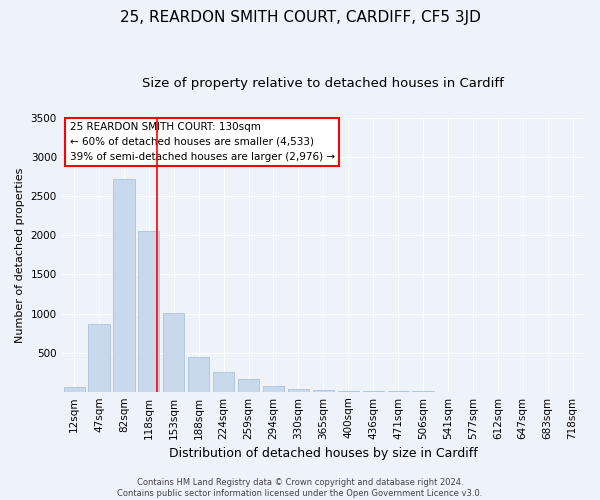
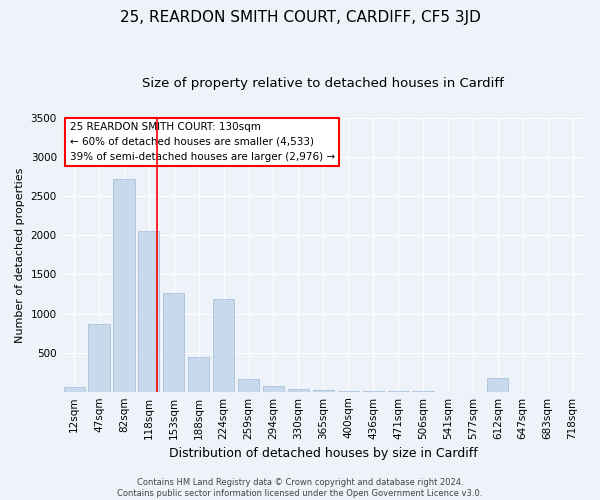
153sqm: 1010 -> 1260
224sqm: 250 -> 1180
612sqm: 0 -> 180
